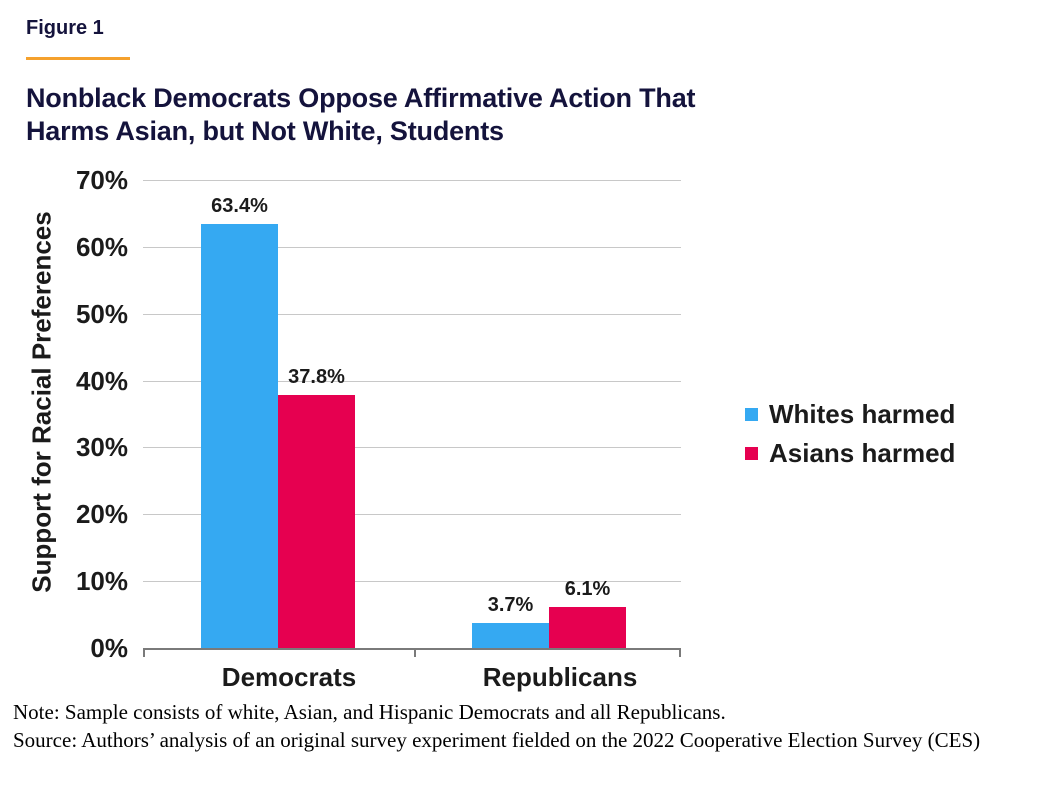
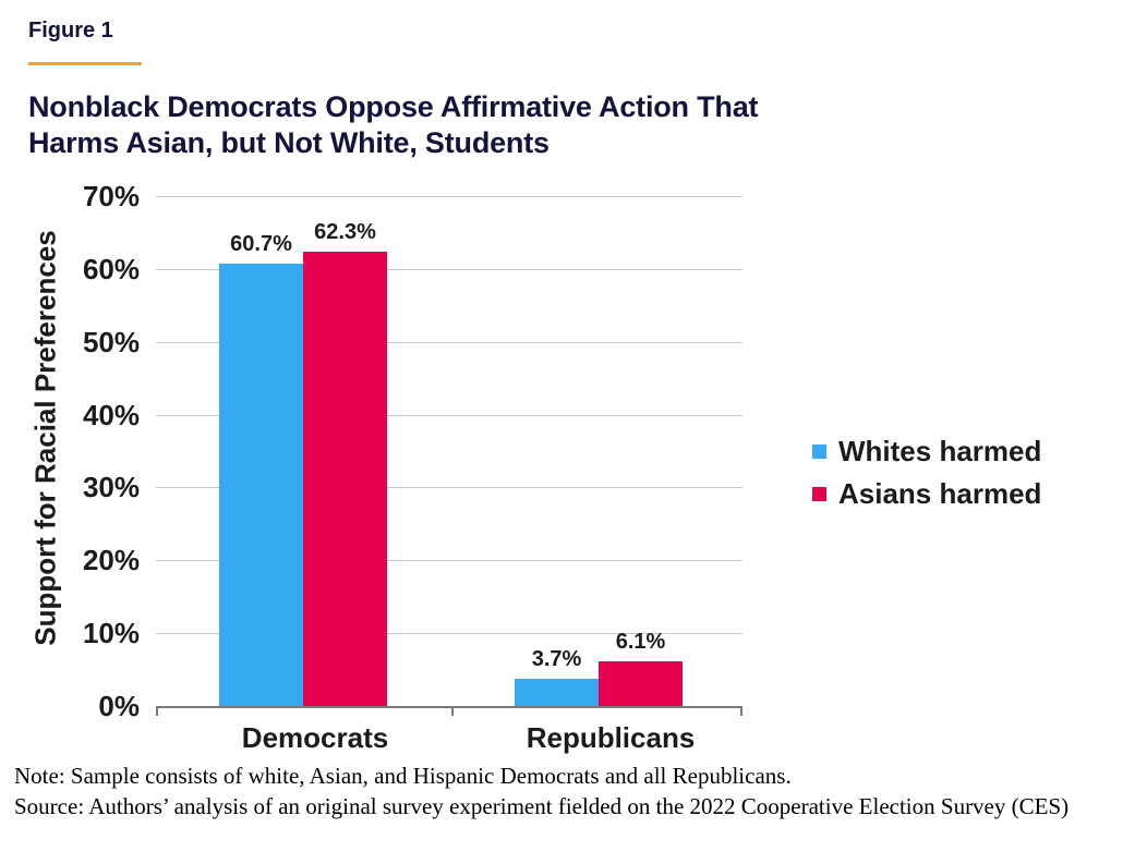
Whites harmed/Democrats: 63.4% -> 60.7%
Asians harmed/Democrats: 37.8% -> 62.3%
